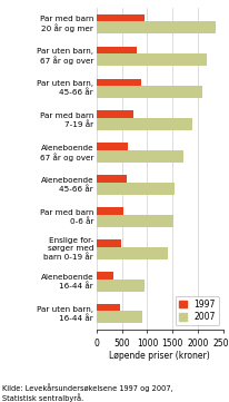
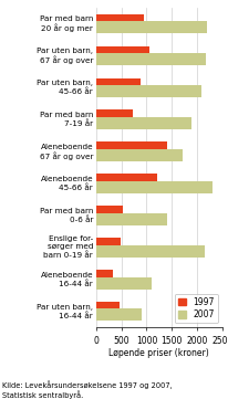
2007/Par med barn 20 år og mer: 2350 -> 2200
1997/Par uten barn, 67 år og over: 800 -> 1050
1997/Aleneboende 67 år og over: 620 -> 1400
1997/Aleneboende 45-66 år: 600 -> 1200
2007/Aleneboende 45-66 år: 1530 -> 2300
2007/Par med barn 0-6 år: 1510 -> 1400
2007/Enslige for- sørger med barn 0-19 år: 1400 -> 2150
2007/Aleneboende 16-44 år: 950 -> 1100
